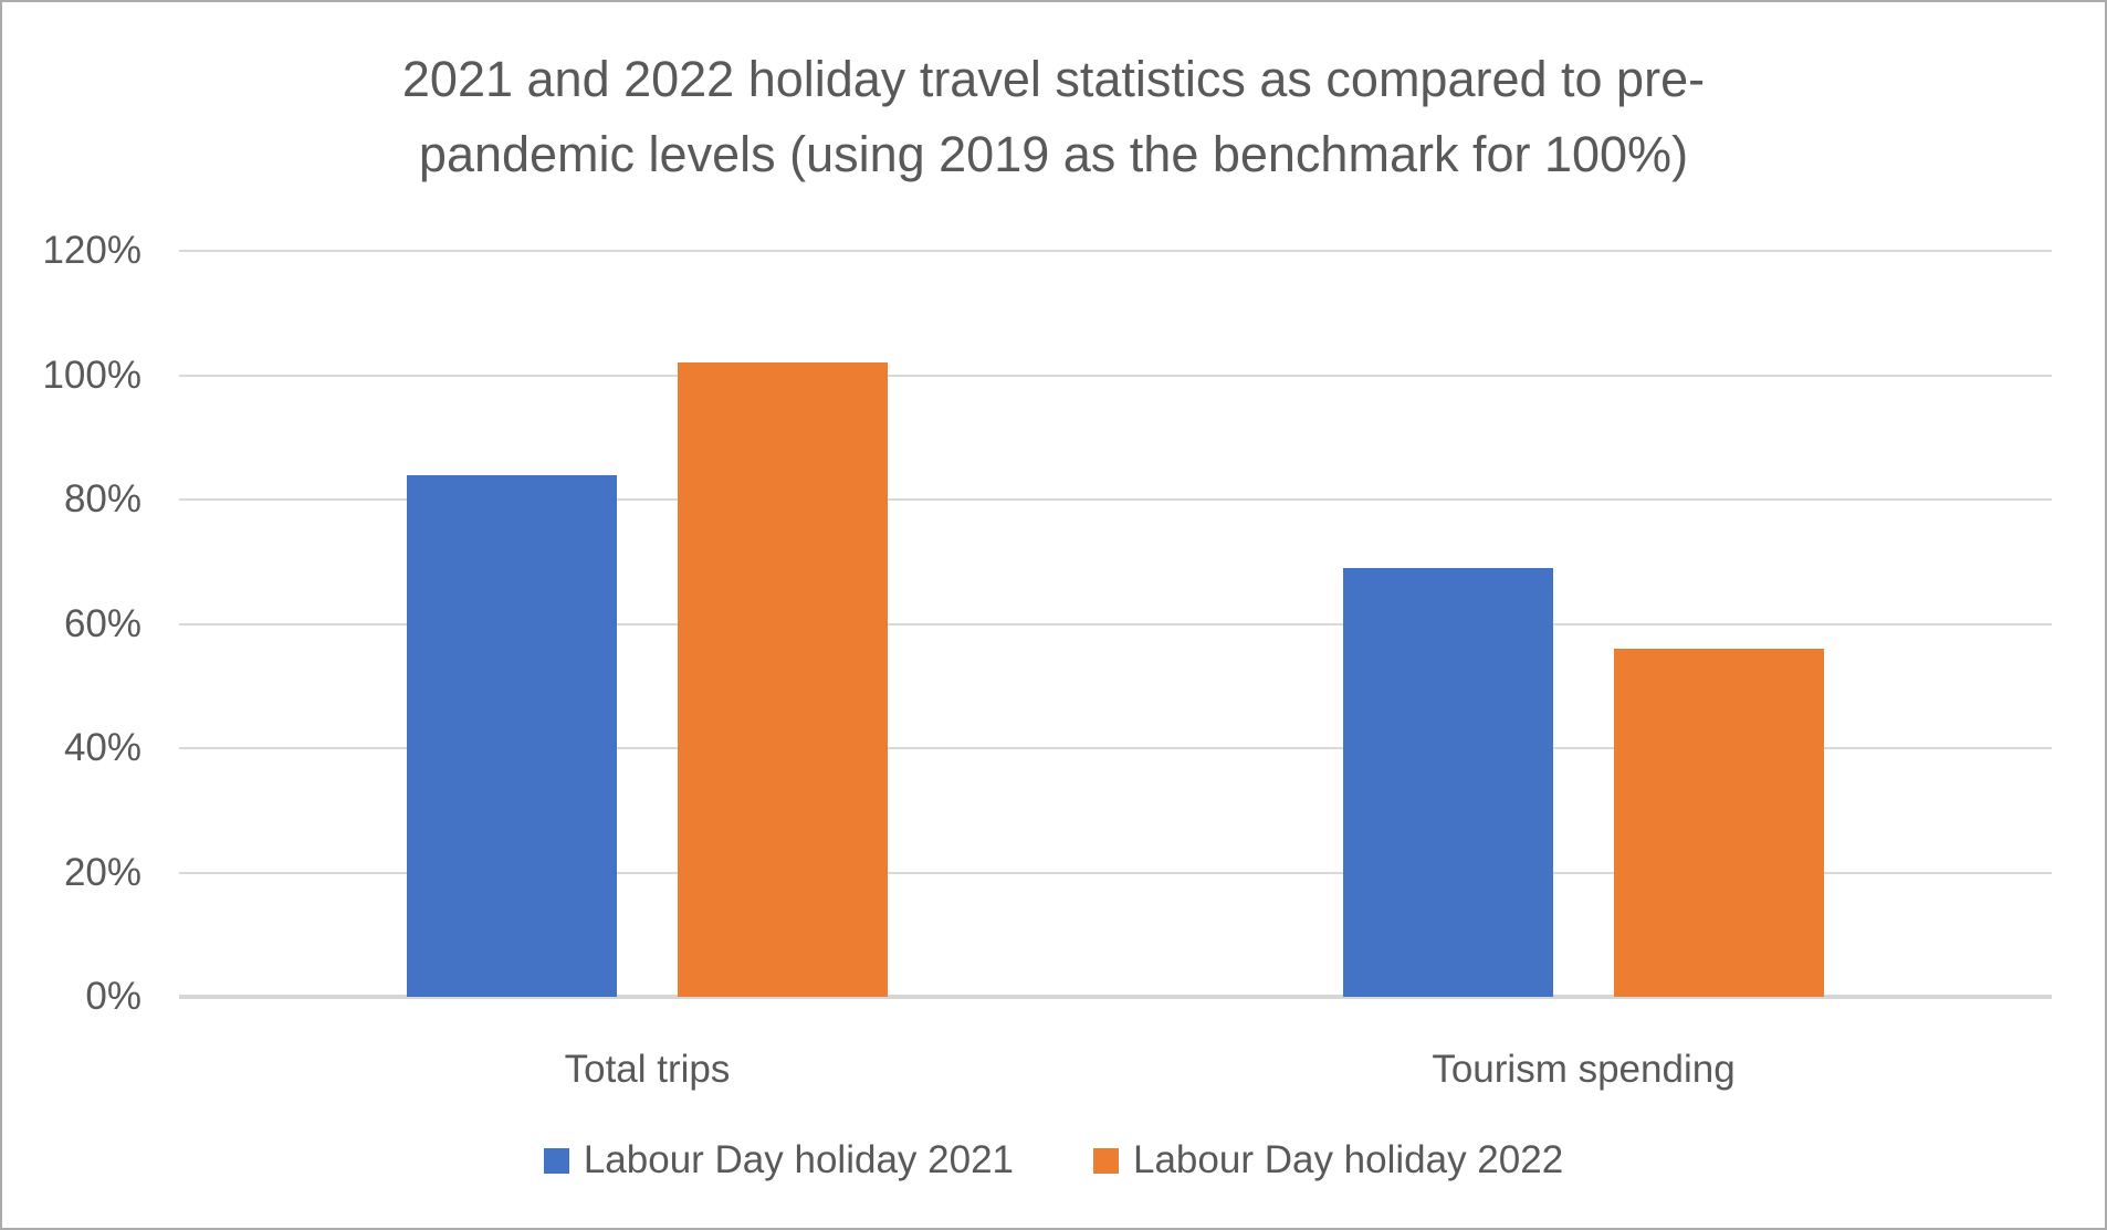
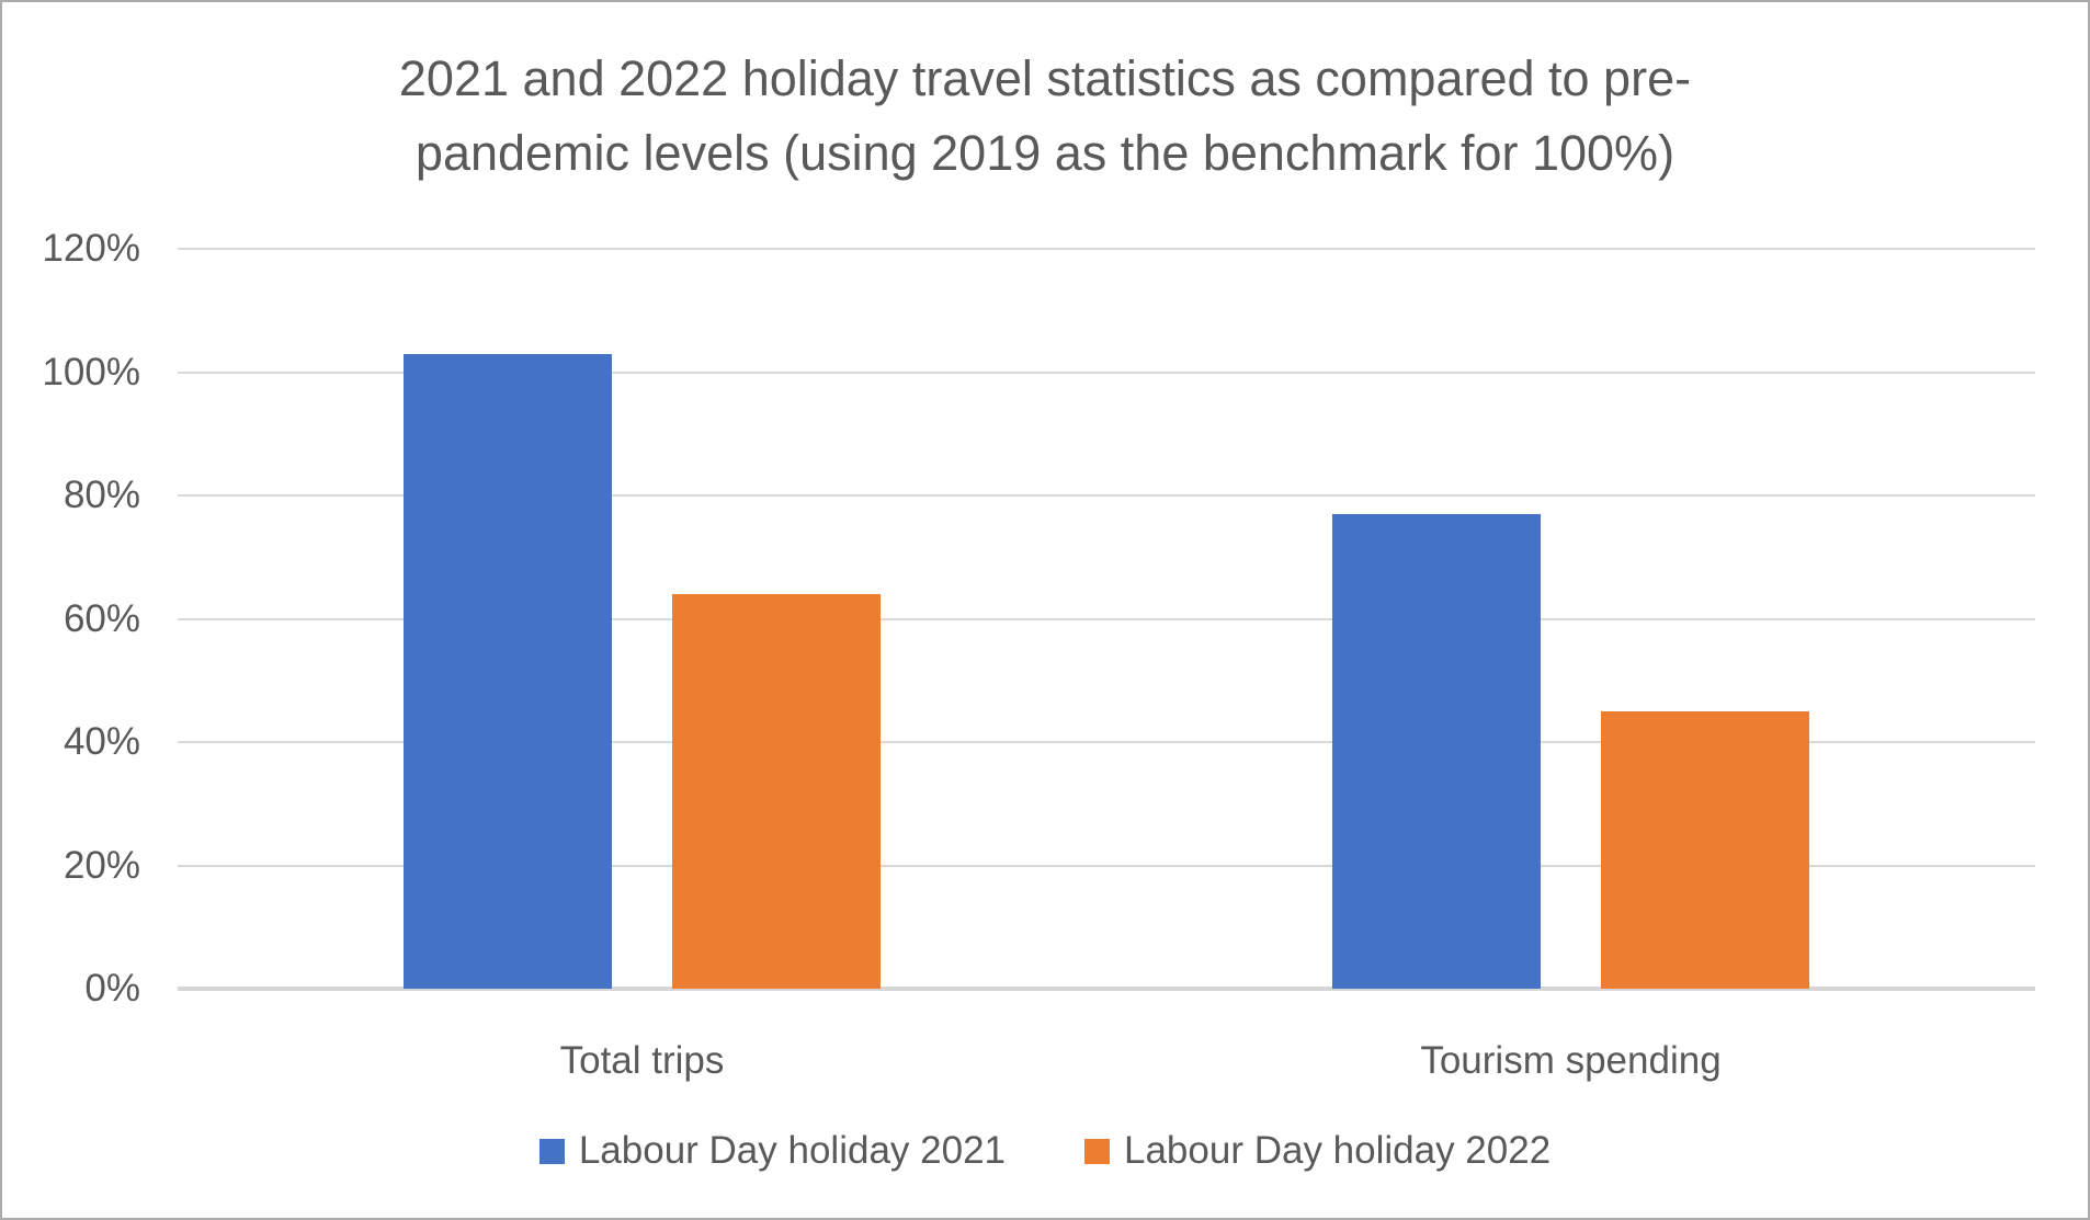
Labour Day holiday 2021/Total trips: 84% -> 103%
Labour Day holiday 2022/Total trips: 102% -> 64%
Labour Day holiday 2021/Tourism spending: 69% -> 77%
Labour Day holiday 2022/Tourism spending: 56% -> 45%
